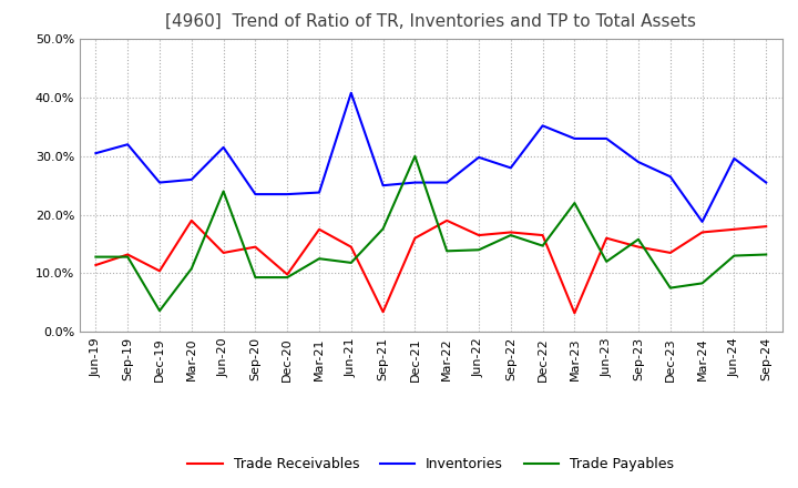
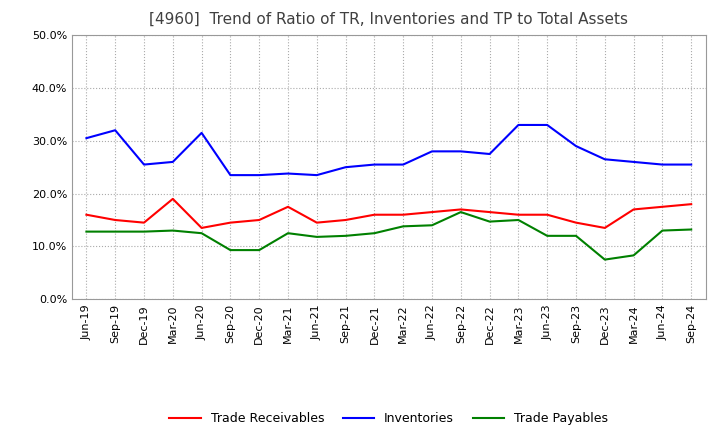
Trade Receivables/Jun-19: 11.4% -> 16.0%
Trade Receivables/Sep-19: 13.2% -> 15.0%
Trade Receivables/Dec-19: 10.4% -> 14.5%
Trade Payables/Dec-19: 3.6% -> 12.8%
Trade Payables/Mar-20: 10.8% -> 13.0%
Trade Payables/Jun-20: 24.0% -> 12.5%
Trade Receivables/Dec-20: 9.8% -> 15.0%
Inventories/Jun-21: 40.8% -> 23.5%
Trade Receivables/Sep-21: 3.4% -> 15.0%
Trade Payables/Sep-21: 17.6% -> 12.0%
Trade Payables/Dec-21: 30.0% -> 12.5%
Trade Receivables/Mar-22: 19.0% -> 16.0%
Inventories/Jun-22: 29.8% -> 28.0%
Inventories/Dec-22: 35.2% -> 27.5%
Trade Receivables/Mar-23: 3.2% -> 16.0%
Trade Payables/Mar-23: 22.0% -> 15.0%
Trade Payables/Sep-23: 15.8% -> 12.0%
Inventories/Mar-24: 18.8% -> 26.0%
Inventories/Jun-24: 29.6% -> 25.5%
